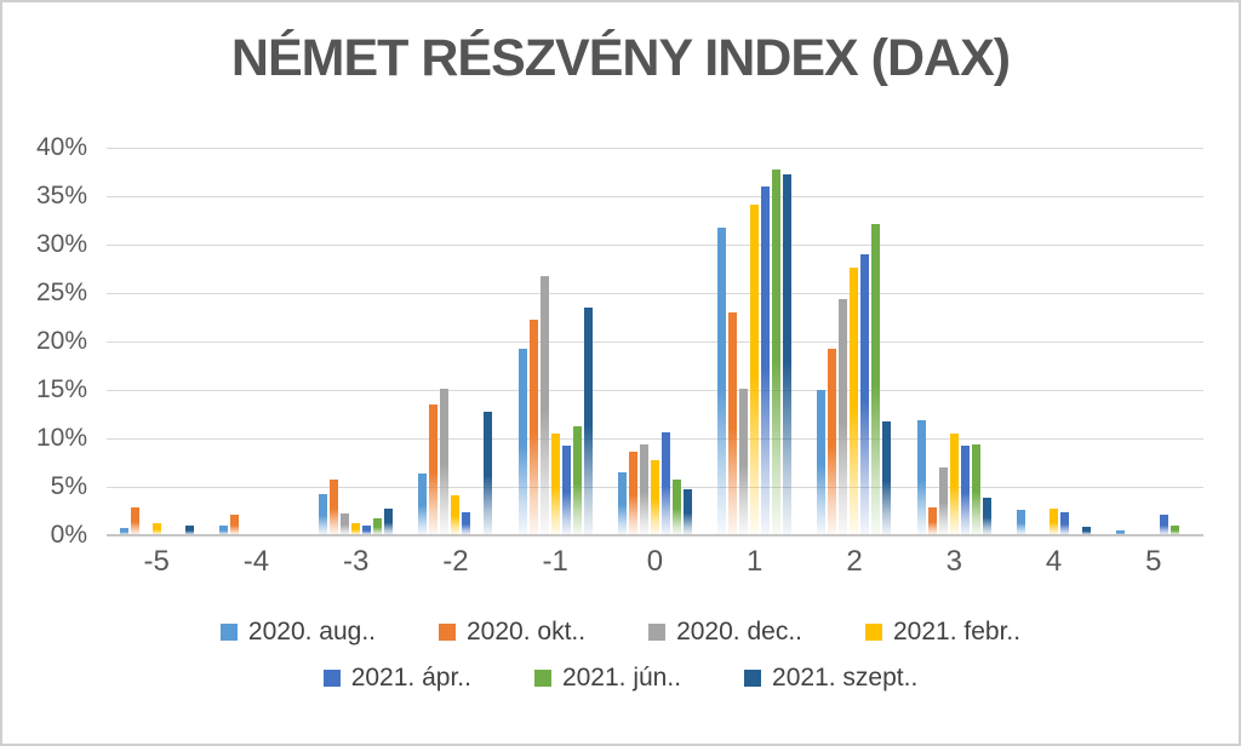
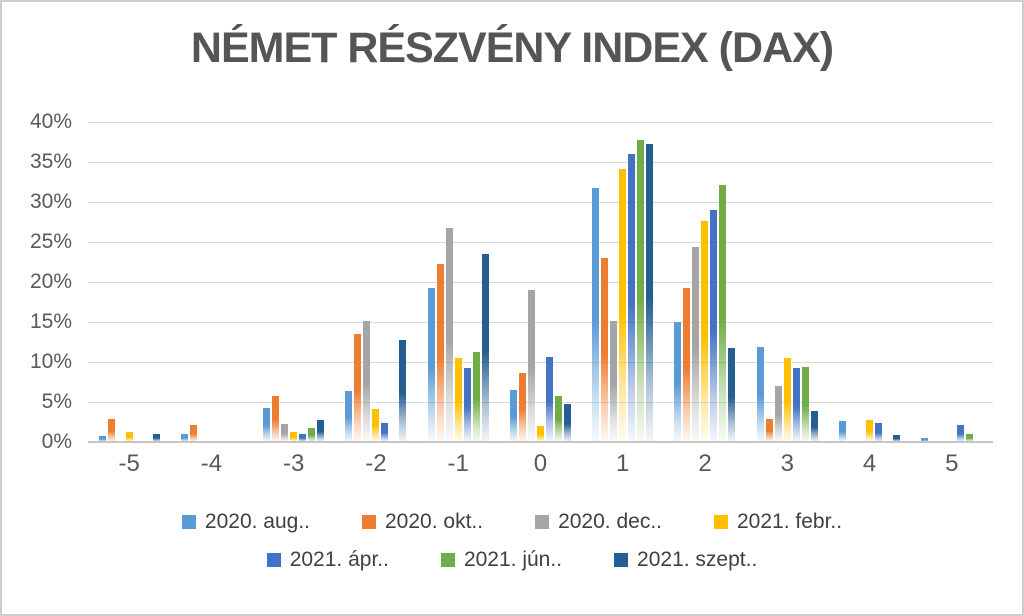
2020. dec../0: 9% -> 19%
2021. febr../0: 8% -> 2%
